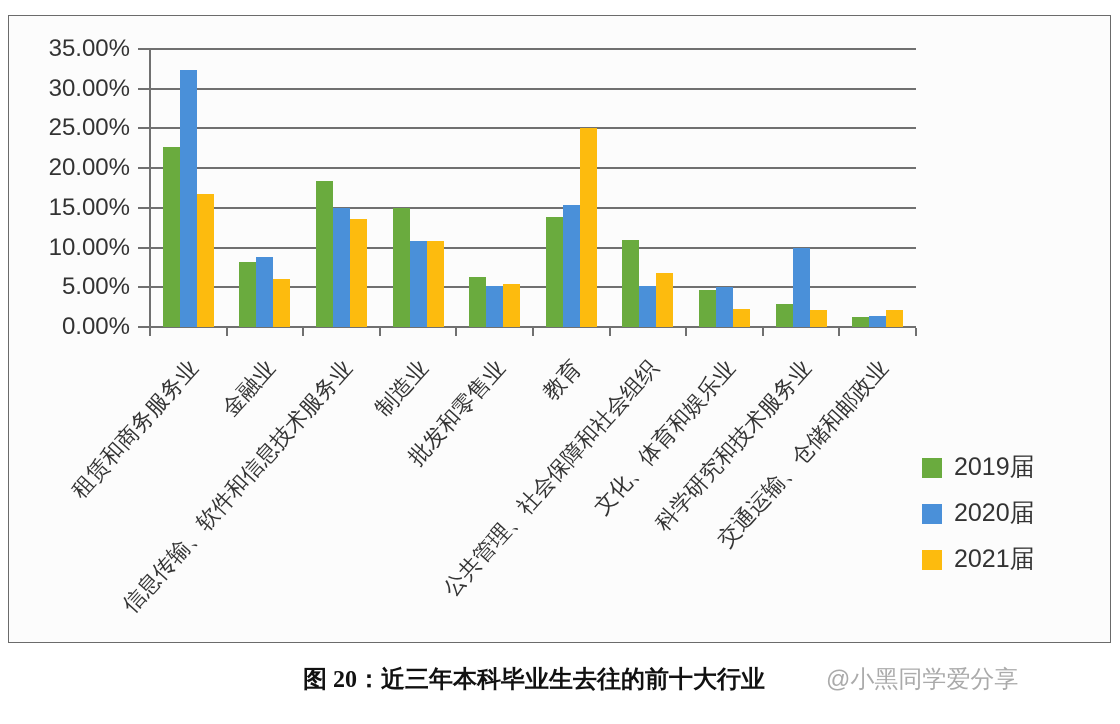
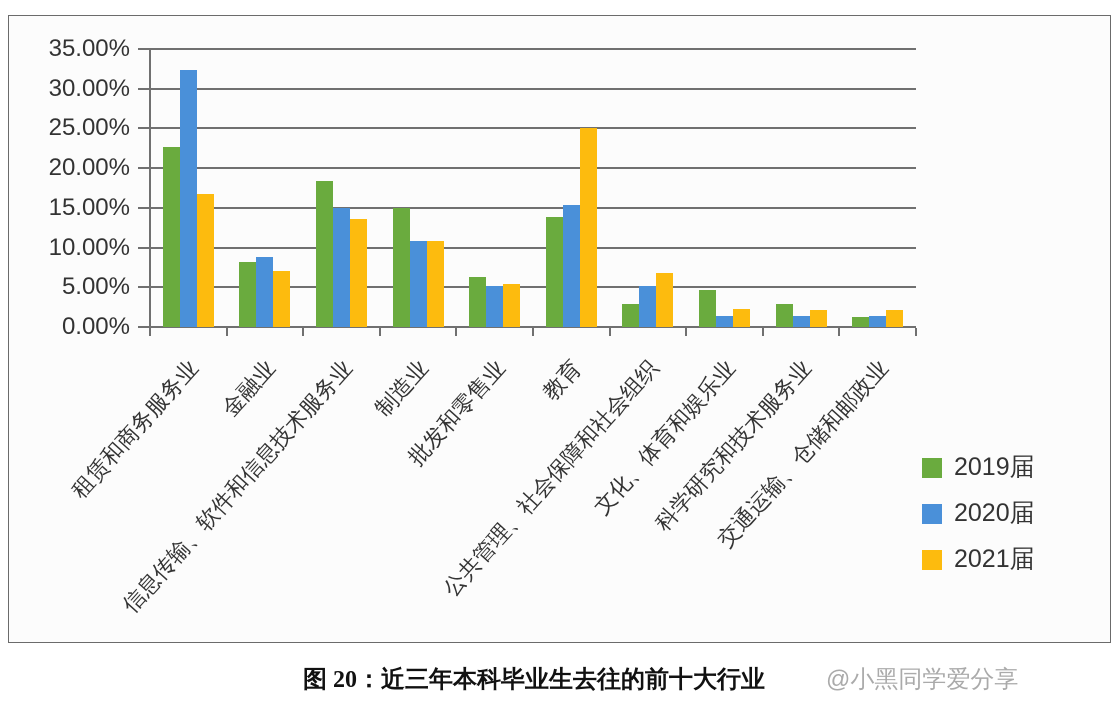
2021届/金融业: 6% -> 7%
2019届/公共管理、社会保障和社会组织: 11% -> 3%
2020届/文化、体育和娱乐业: 5% -> 1%
2020届/科学研究和技术服务业: 10% -> 1%
